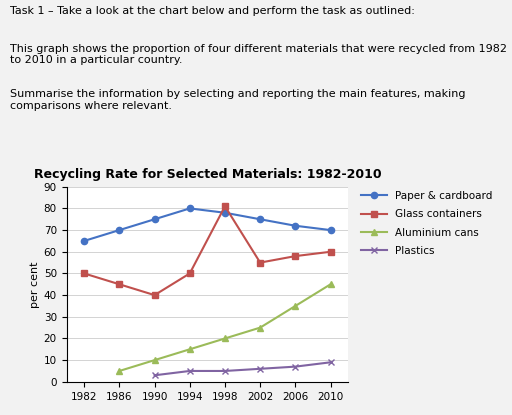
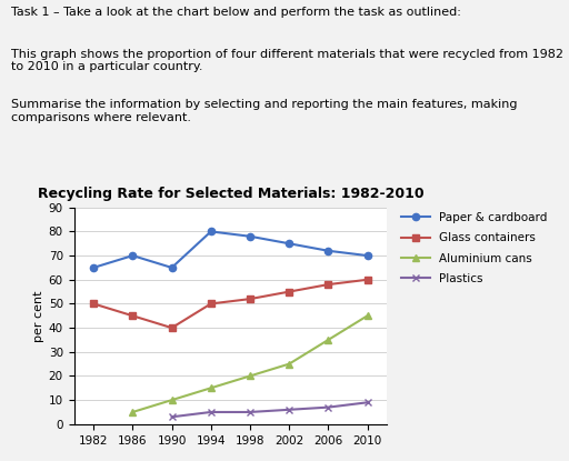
Paper & cardboard/1990: 75 -> 65
Glass containers/1998: 81 -> 52
